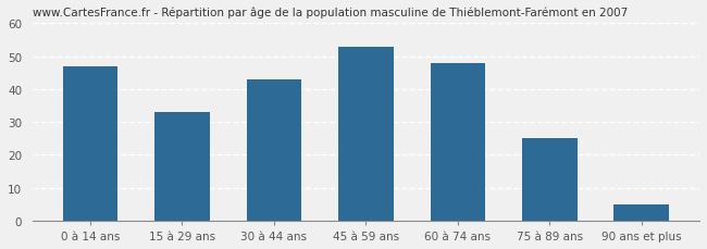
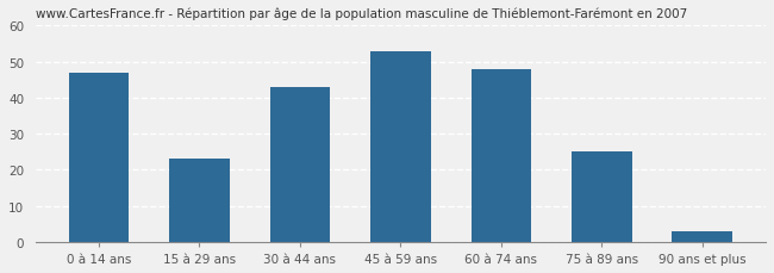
15 à 29 ans: 33 -> 23
90 ans et plus: 5 -> 3
